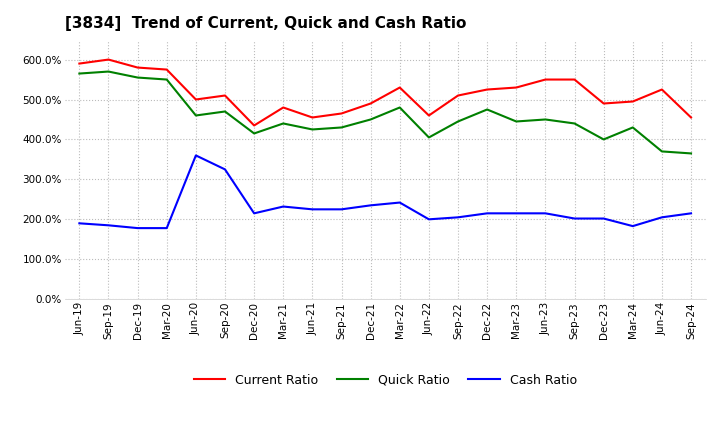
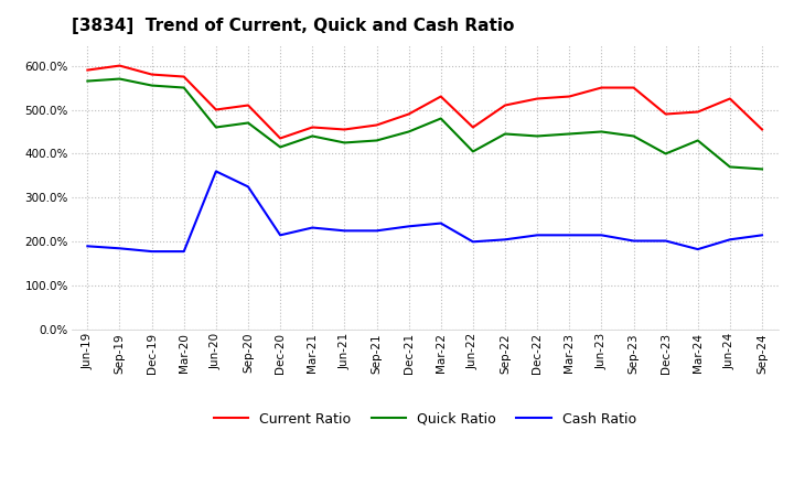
Current Ratio/Mar-21: 480% -> 460%
Quick Ratio/Dec-22: 475% -> 440%
